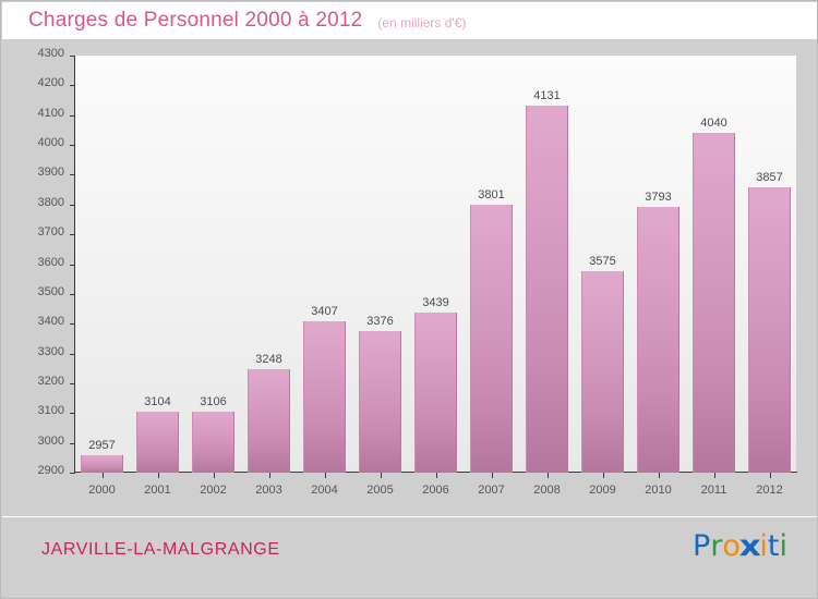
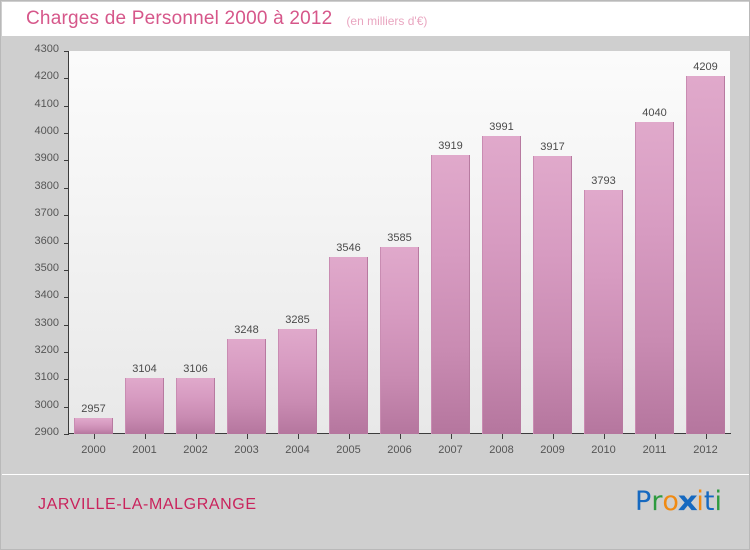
2004: 3407 -> 3285
2005: 3376 -> 3546
2006: 3439 -> 3585
2007: 3801 -> 3919
2008: 4131 -> 3991
2009: 3575 -> 3917
2012: 3857 -> 4209
